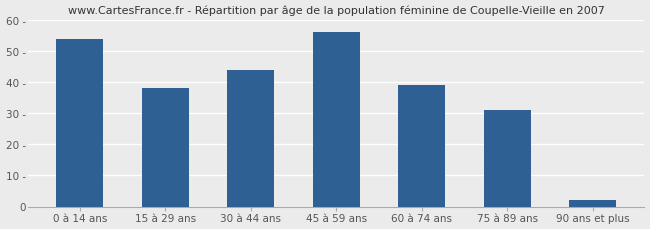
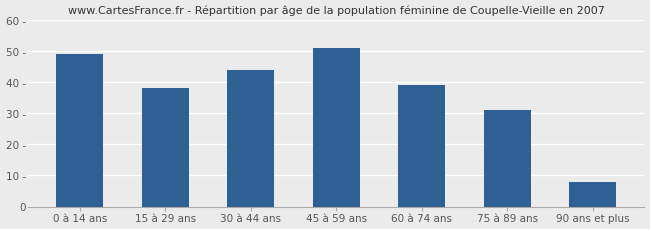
0 à 14 ans: 54 - -> 49 -
45 à 59 ans: 56 - -> 51 -
90 ans et plus: 2 - -> 8 -
